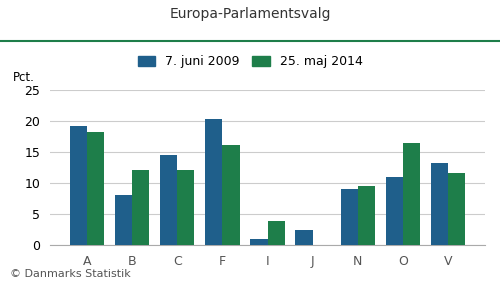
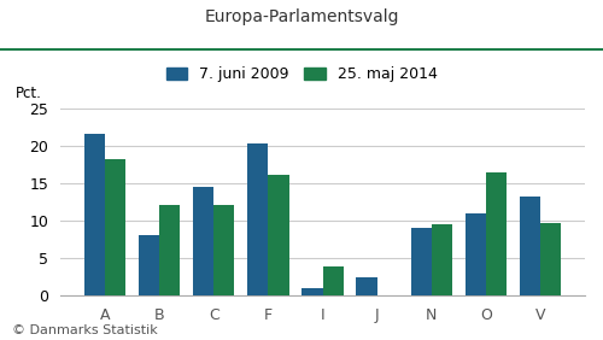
7. juni 2009/A: 19.2 -> 21.6
25. maj 2014/V: 11.6 -> 9.8
